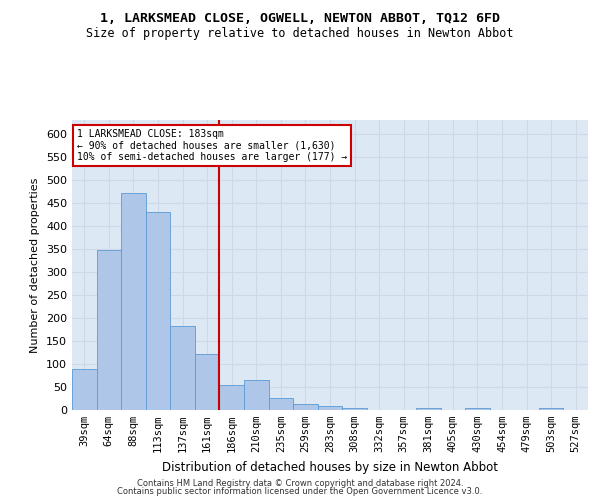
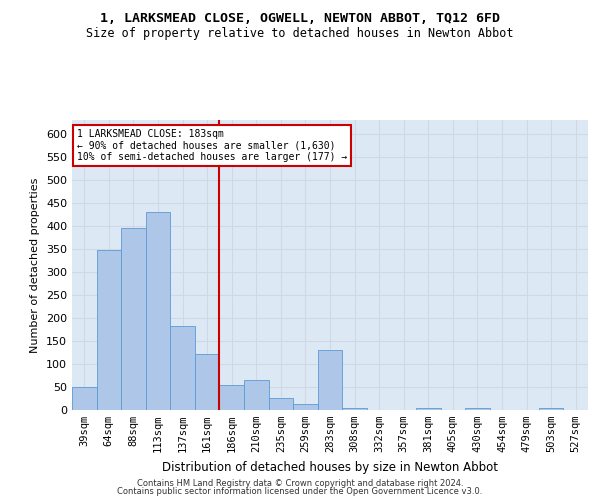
39sqm: 88 -> 50
88sqm: 472 -> 395
283sqm: 8 -> 130
